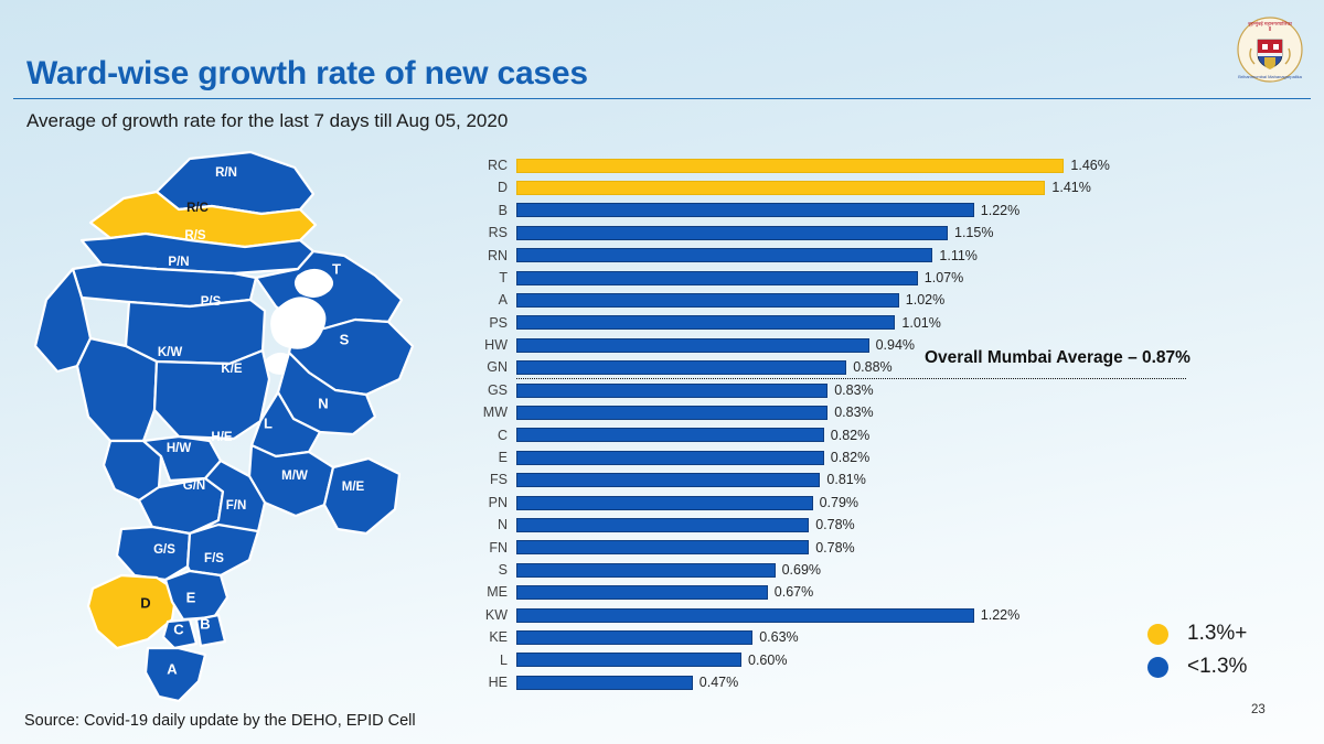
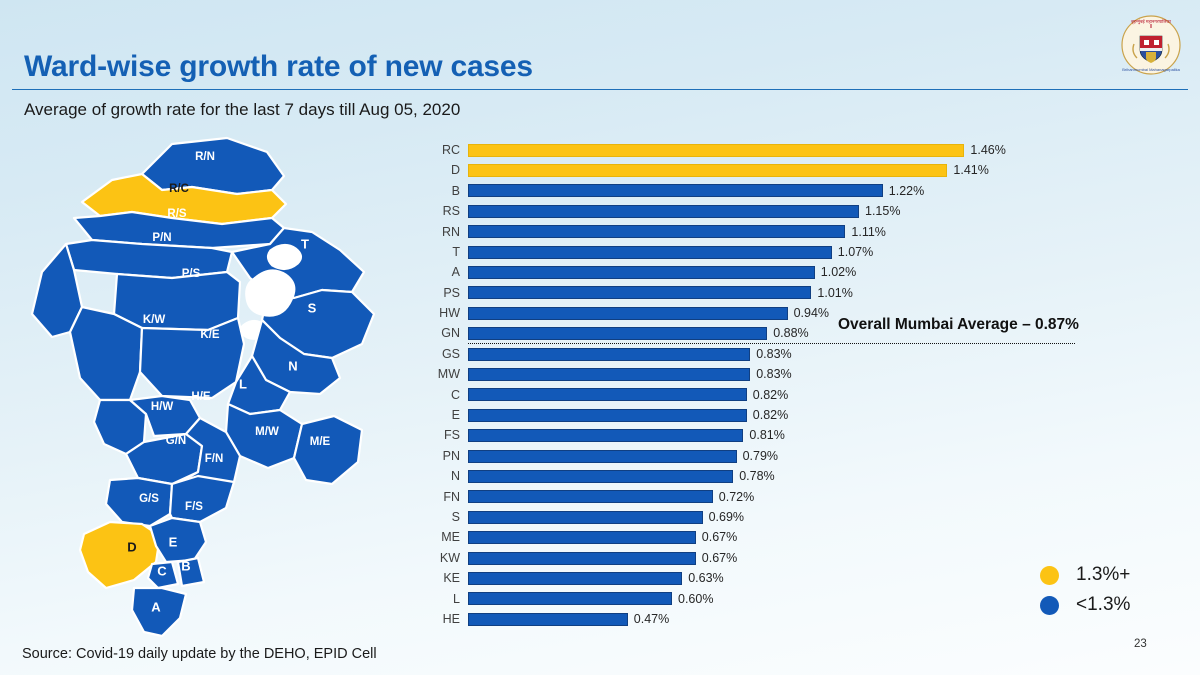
FN: 0.78% -> 0.72%
KW: 1.22% -> 0.67%
